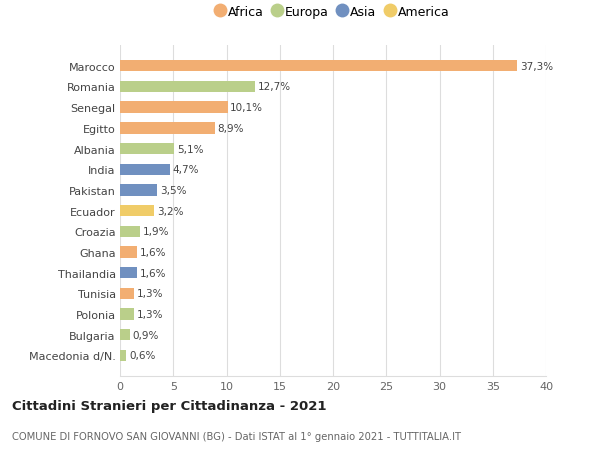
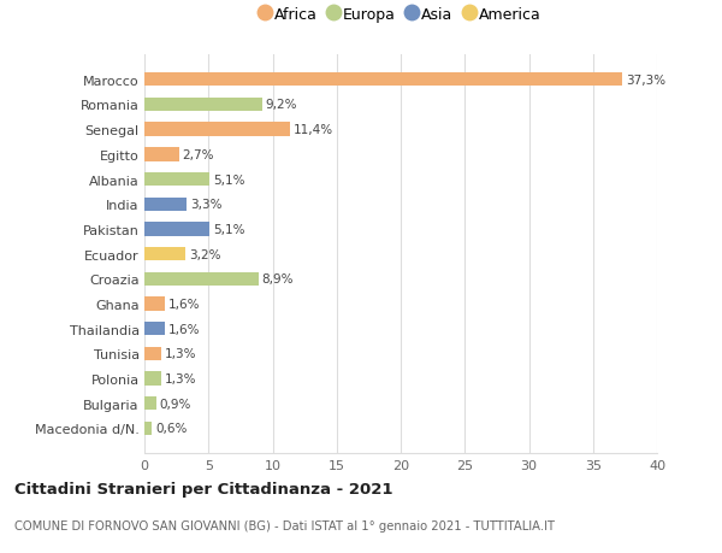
Romania: 12,7% -> 9,2%
Senegal: 10,1% -> 11,4%
Egitto: 8,9% -> 2,7%
India: 4,7% -> 3,3%
Pakistan: 3,5% -> 5,1%
Croazia: 1,9% -> 8,9%
